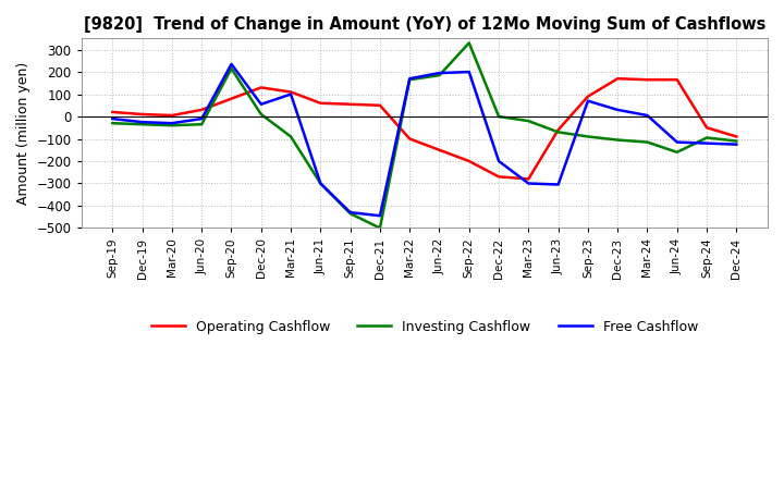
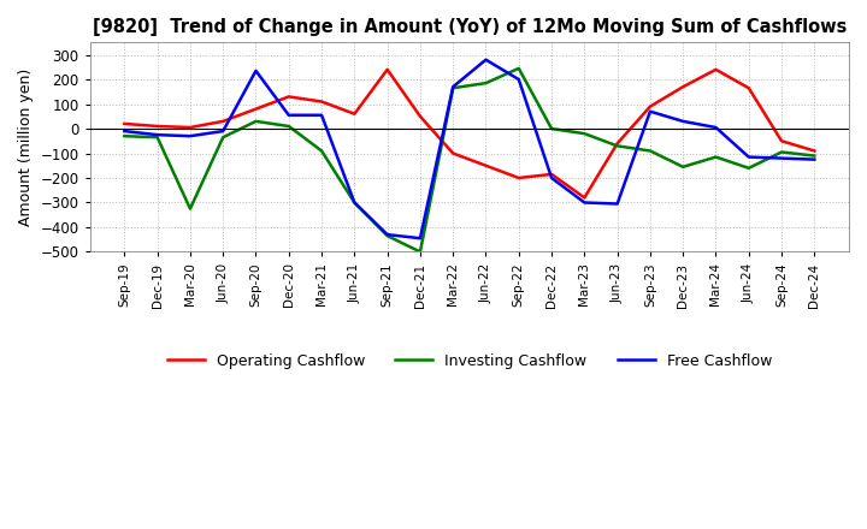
Investing Cashflow/Mar-20: -40 -> -325
Investing Cashflow/Sep-20: 215 -> 30
Free Cashflow/Mar-21: 100 -> 55
Operating Cashflow/Sep-21: 55 -> 240
Free Cashflow/Jun-22: 195 -> 280
Investing Cashflow/Sep-22: 330 -> 245
Operating Cashflow/Dec-22: -270 -> -185
Investing Cashflow/Dec-23: -105 -> -155
Operating Cashflow/Mar-24: 165 -> 240
